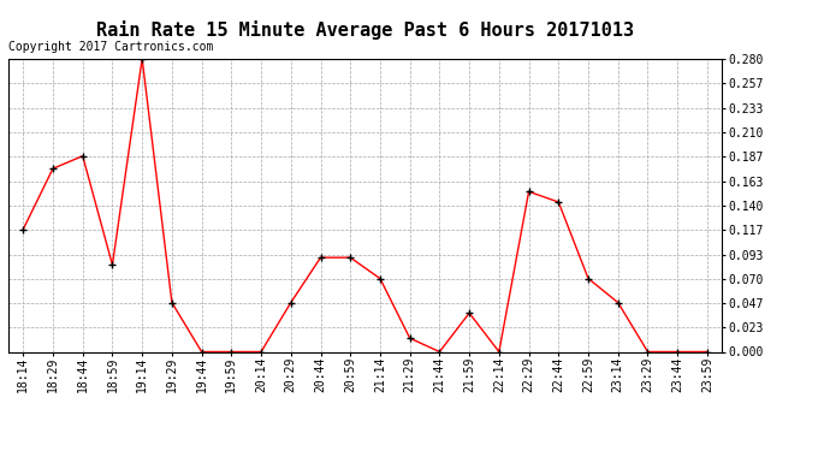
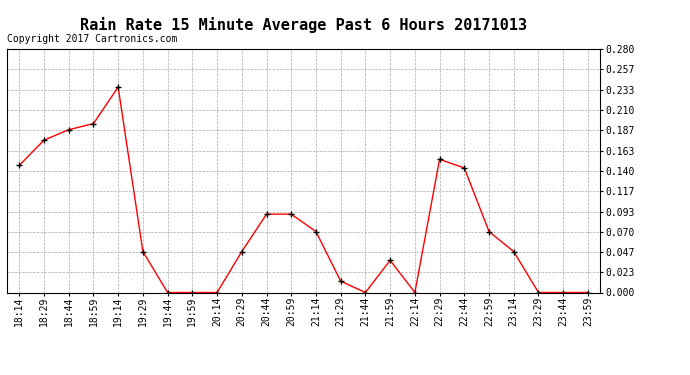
18:14: 0.117 -> 0.146
18:59: 0.083 -> 0.194
19:14: 0.280 -> 0.236
